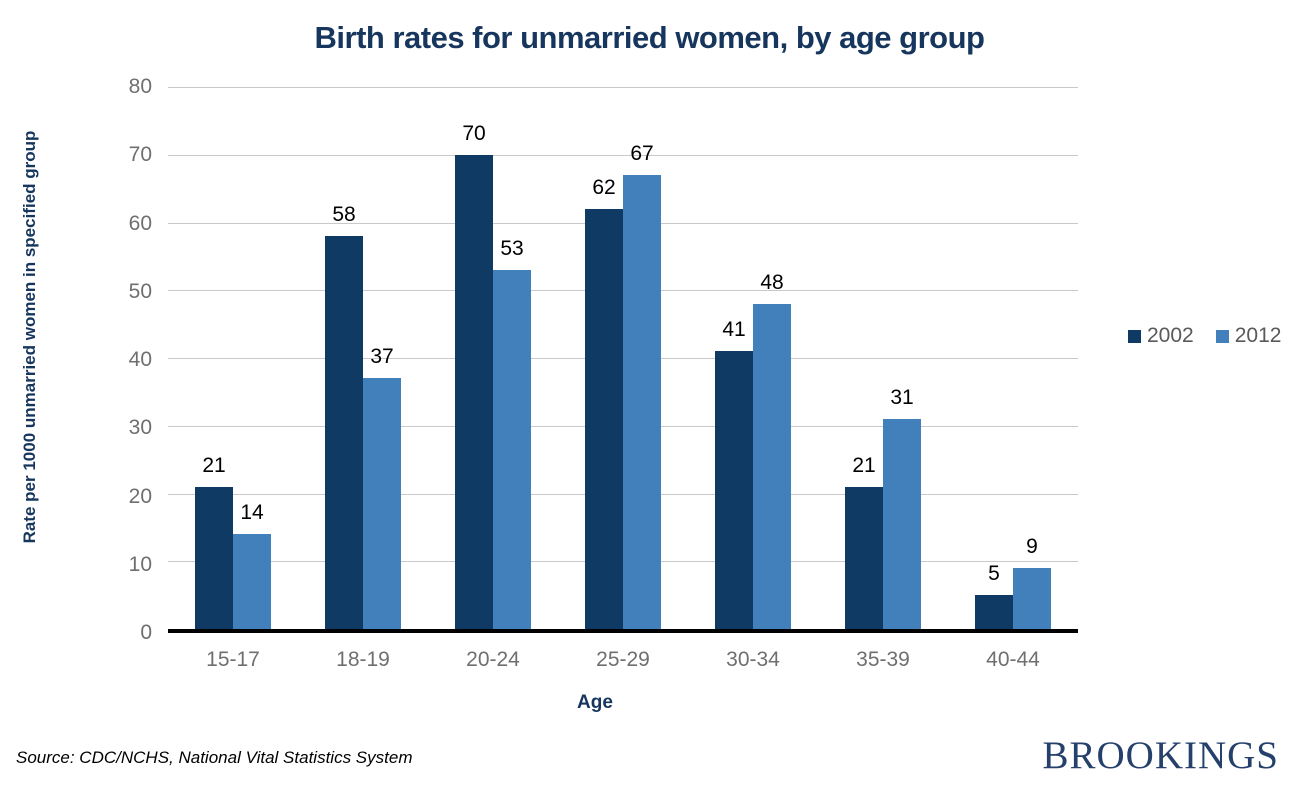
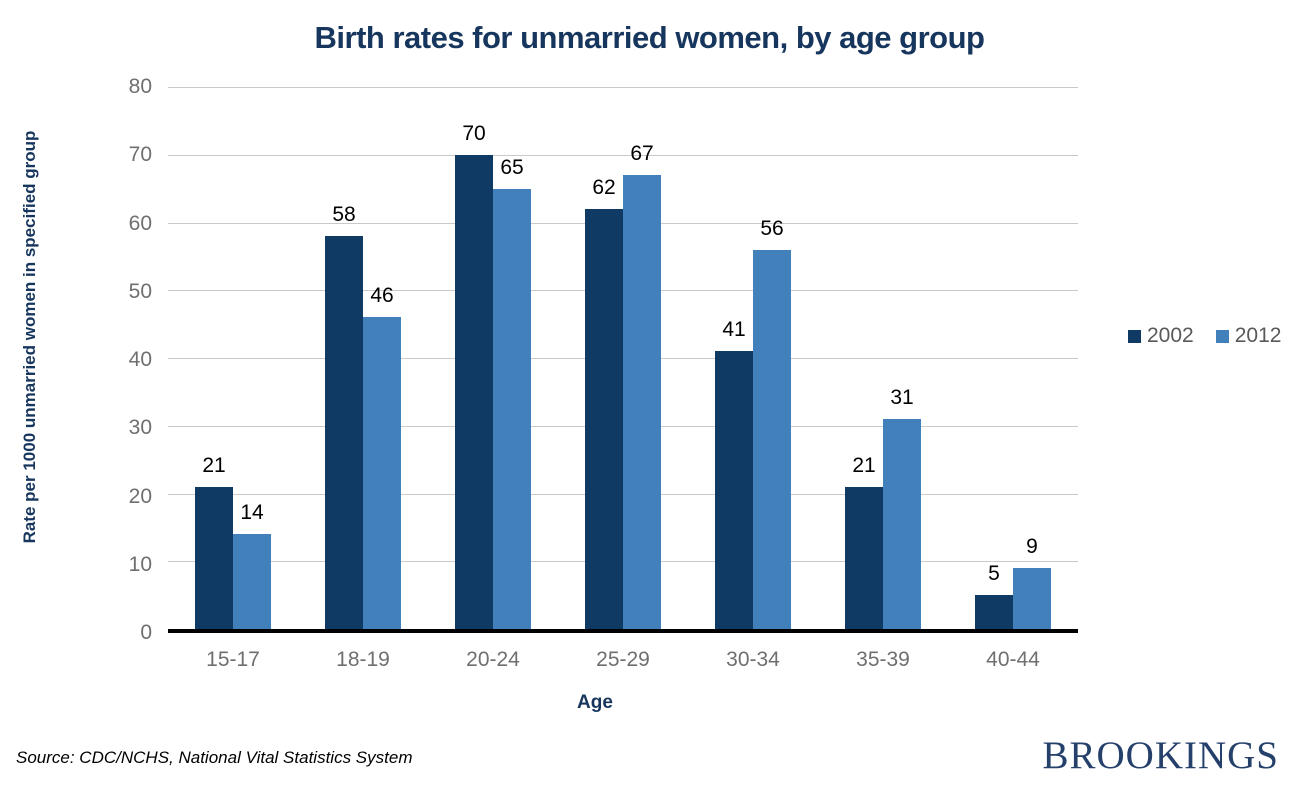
2012/18-19: 37 -> 46
2012/20-24: 53 -> 65
2012/30-34: 48 -> 56
